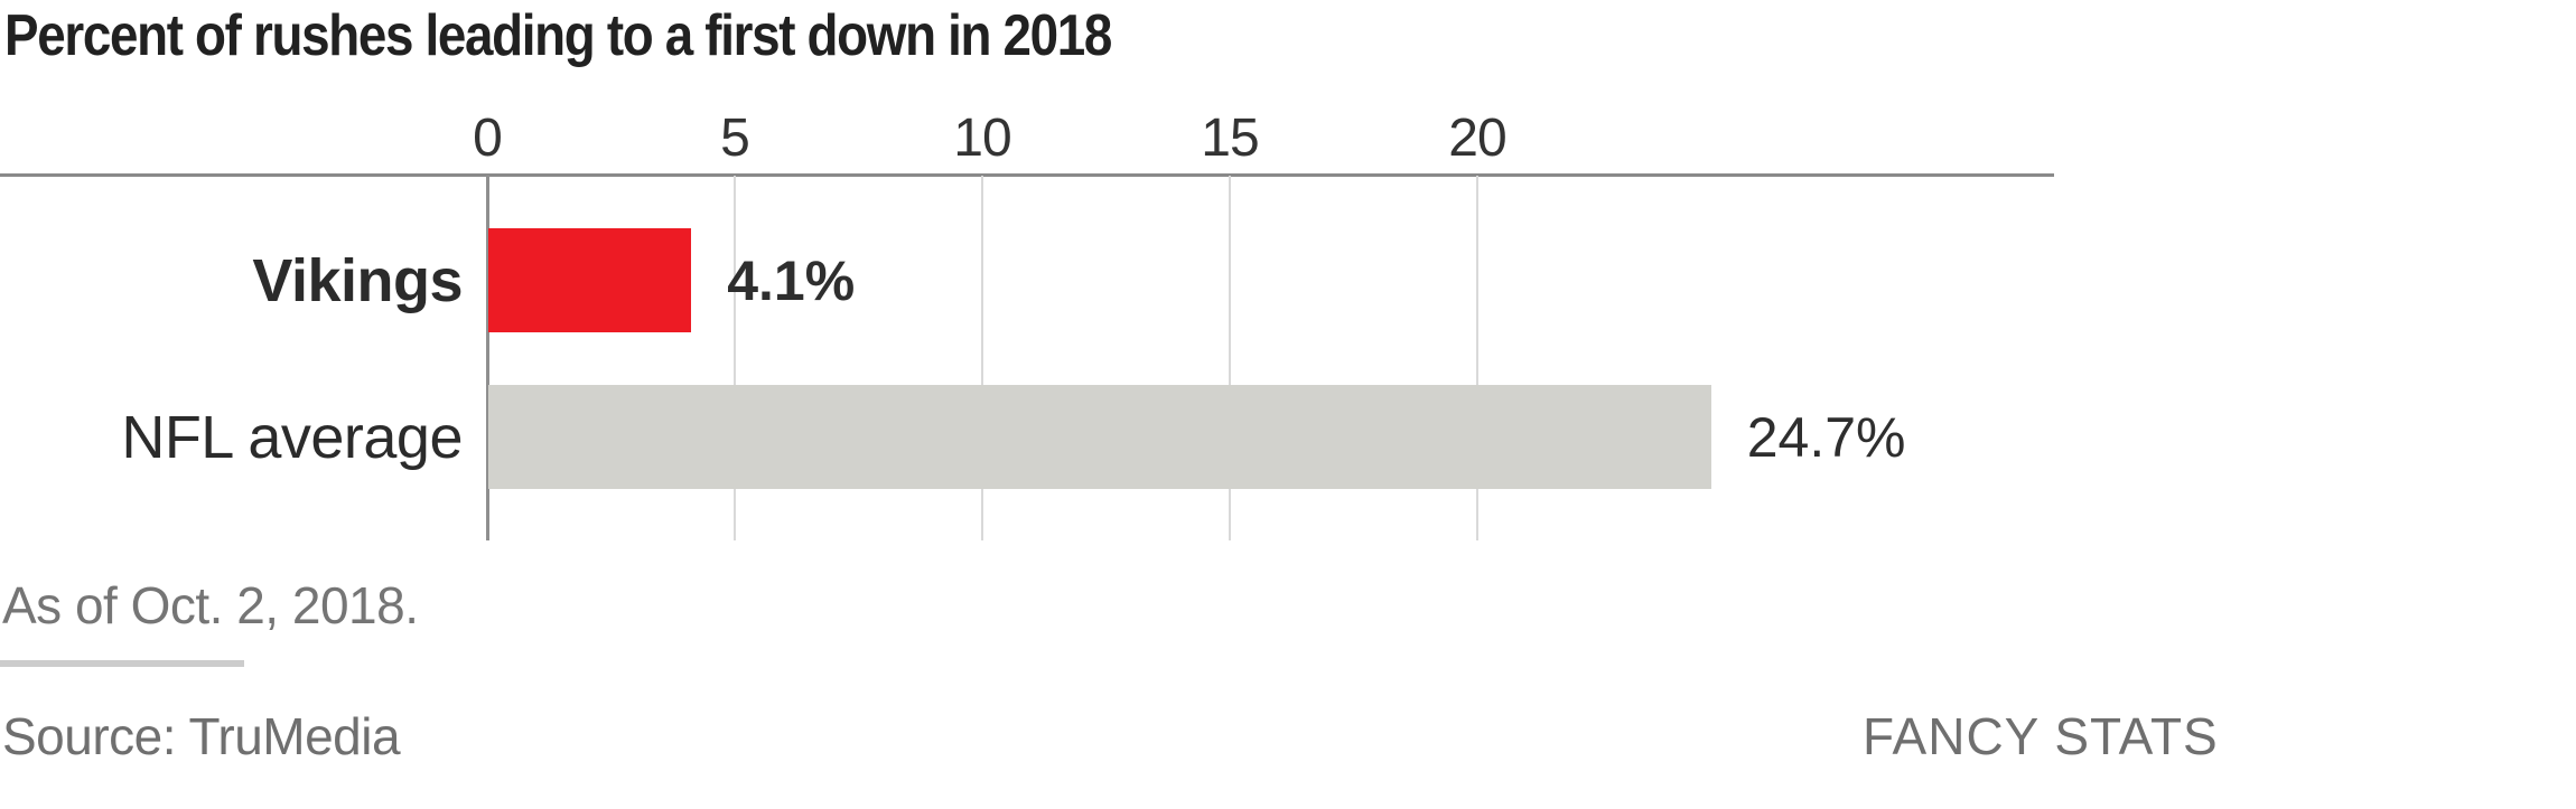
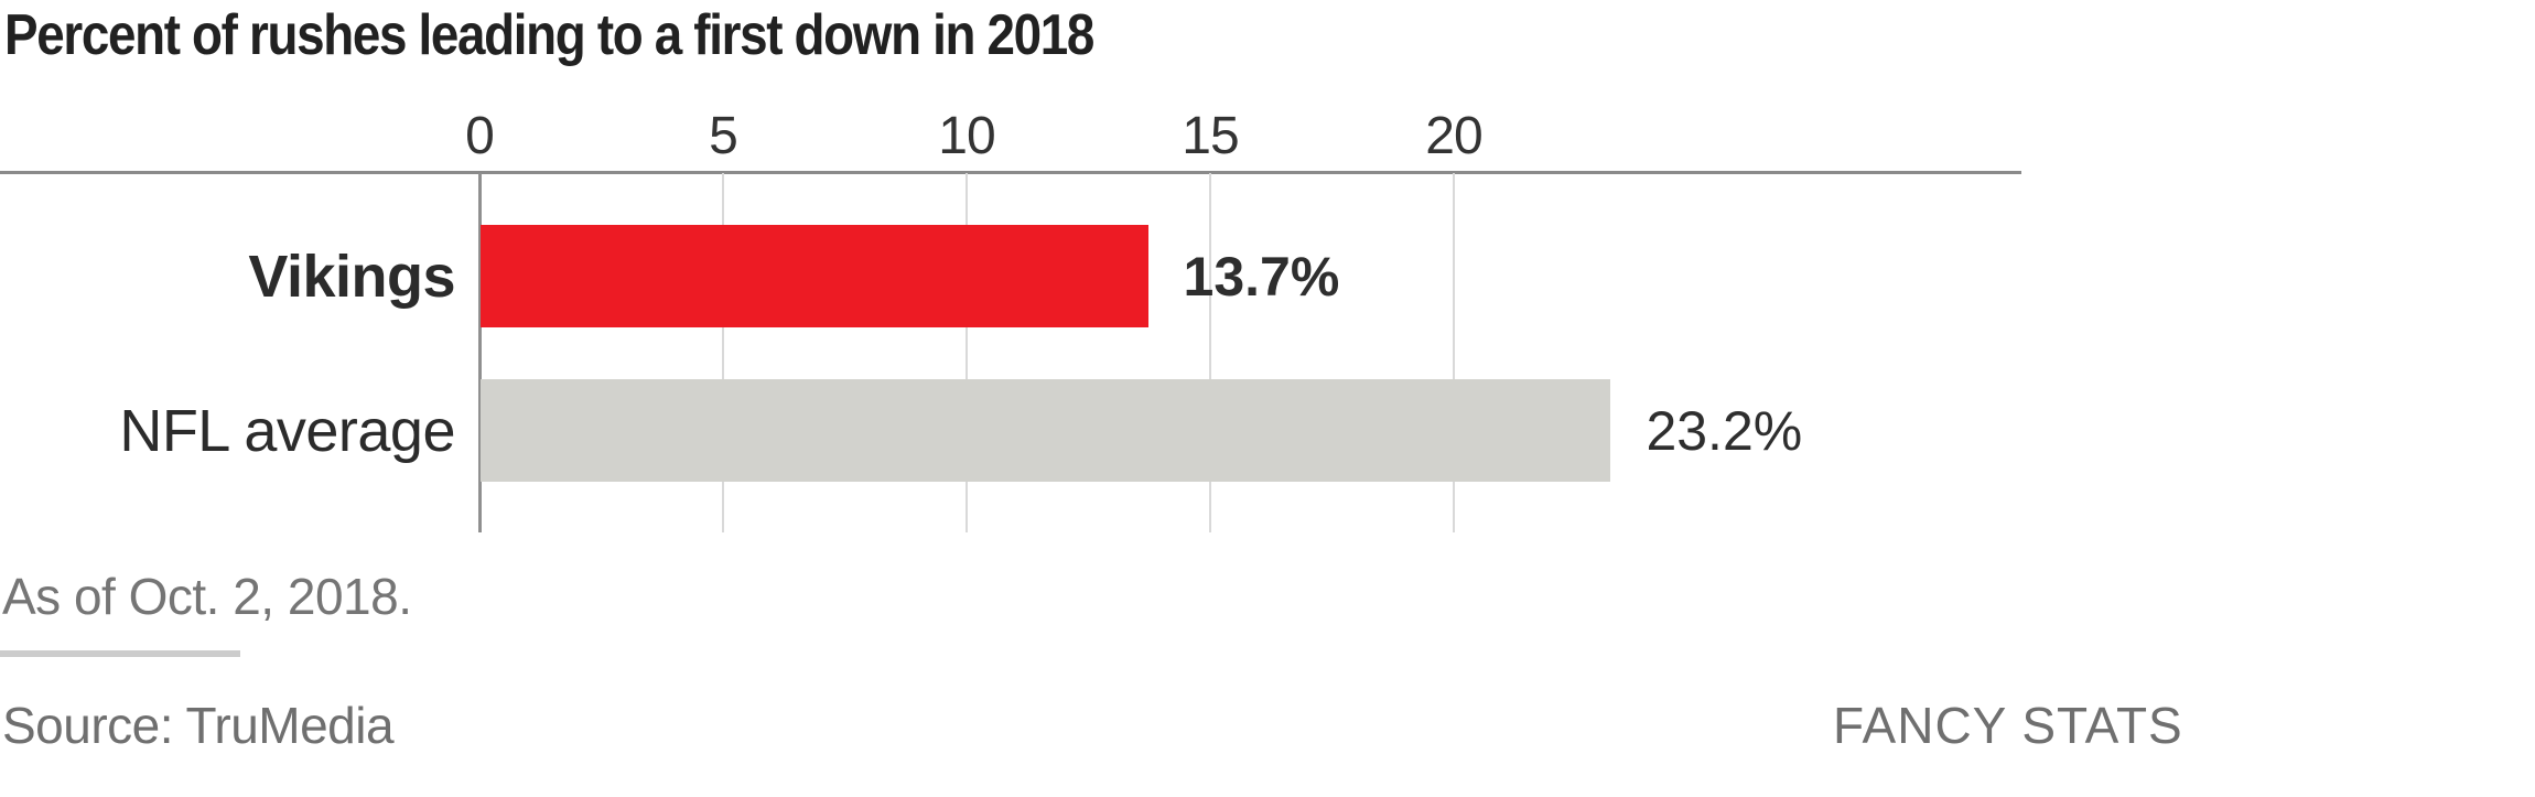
Vikings: 4.1% -> 13.7%
NFL average: 24.7% -> 23.2%
